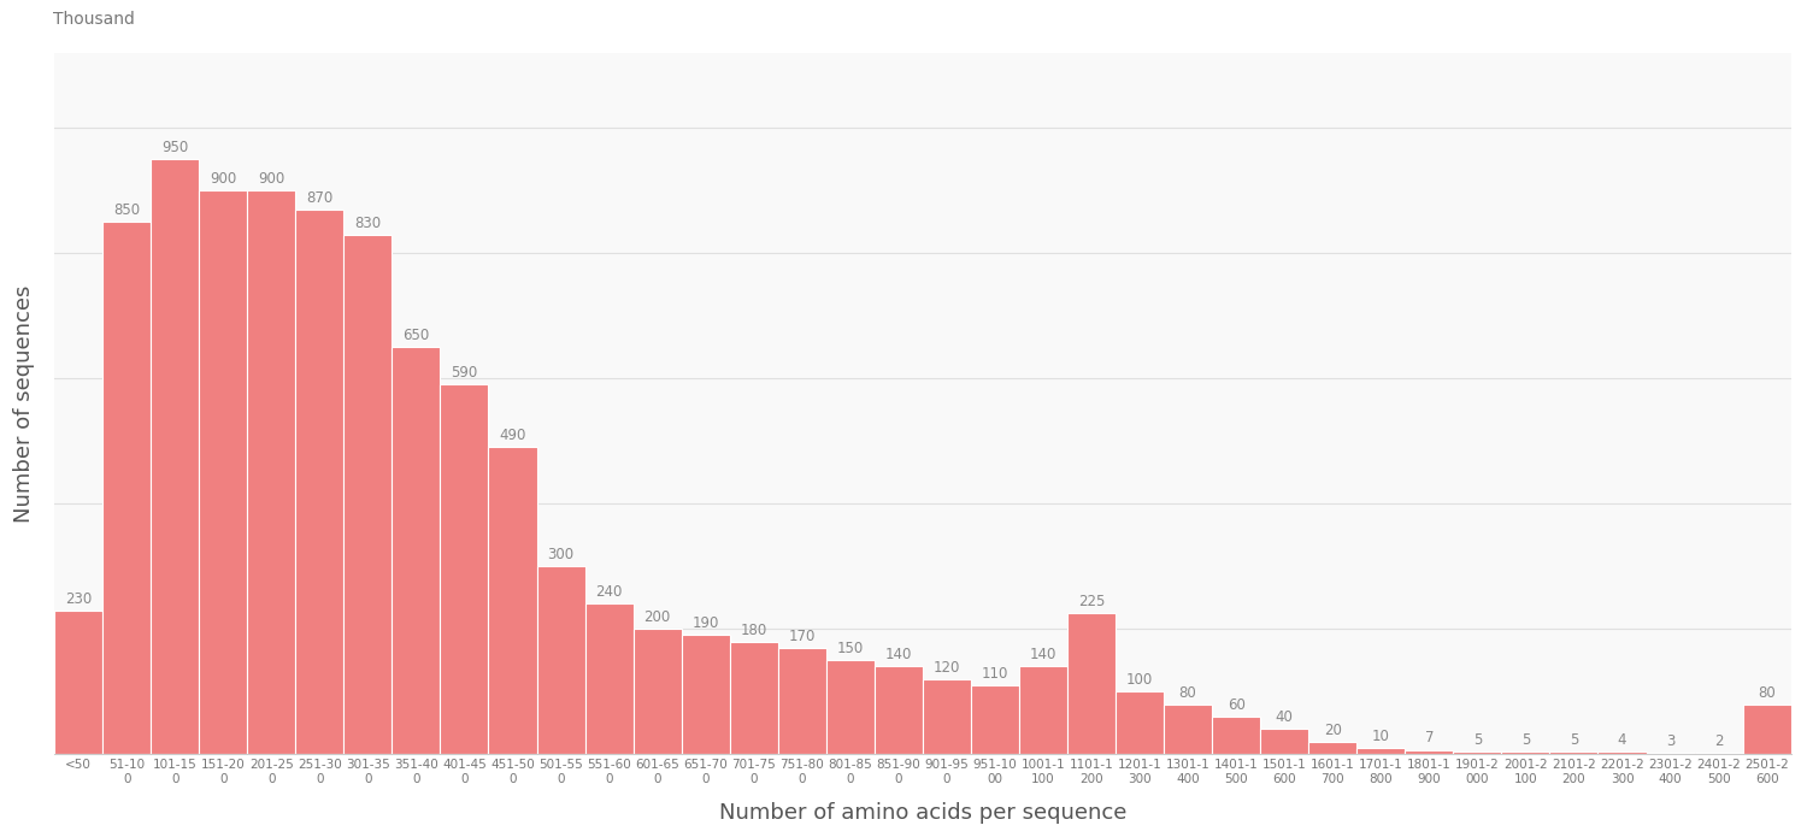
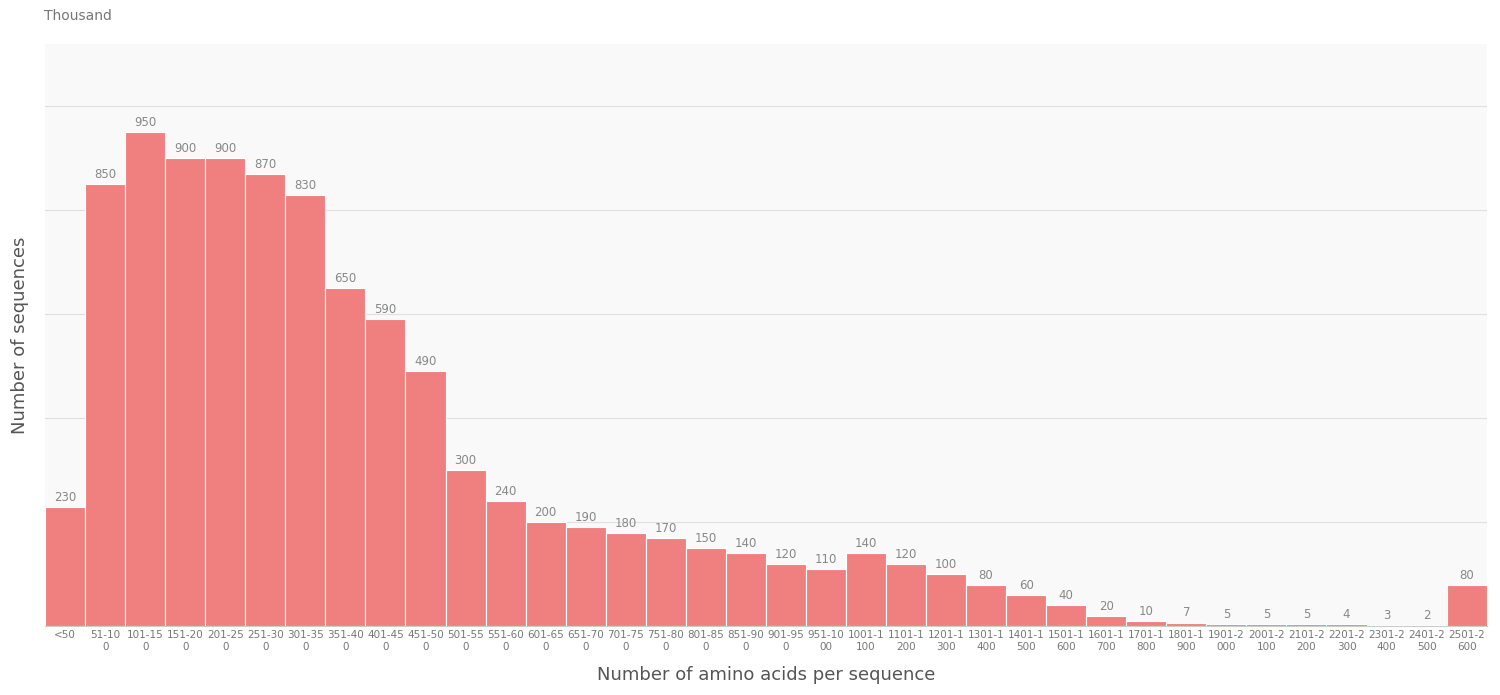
1101-1 200: 225 -> 120
